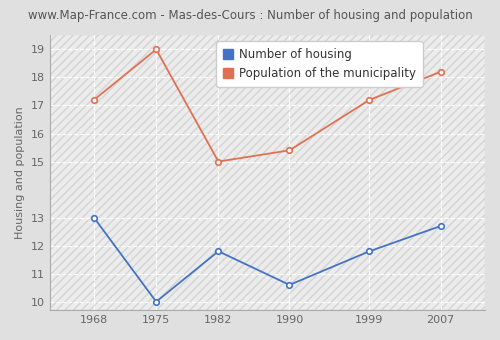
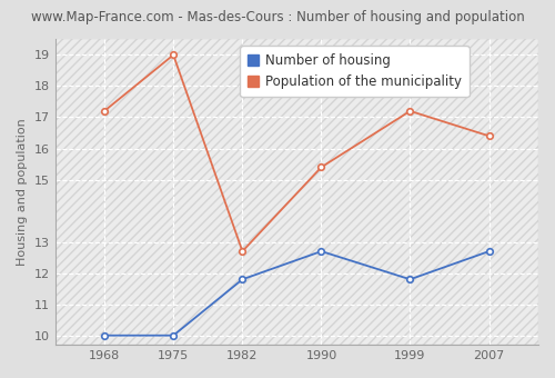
Number of housing/1968: 13.0 -> 10.0
Population of the municipality/1982: 15.0 -> 12.7
Number of housing/1990: 10.6 -> 12.7
Population of the municipality/2007: 18.2 -> 16.4
